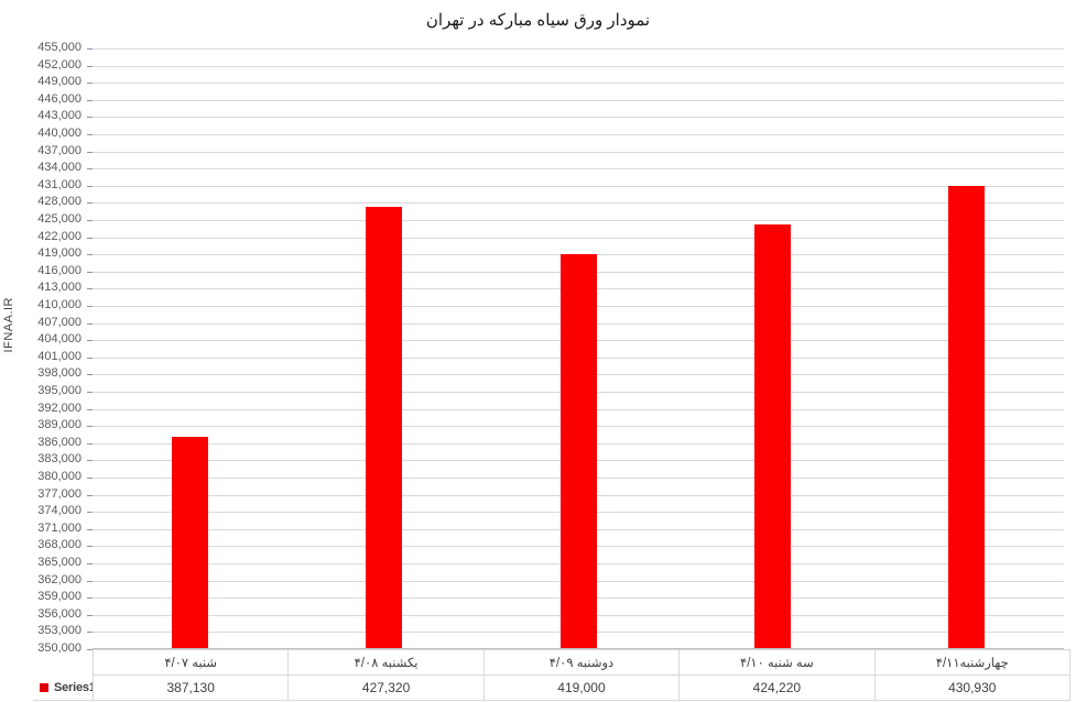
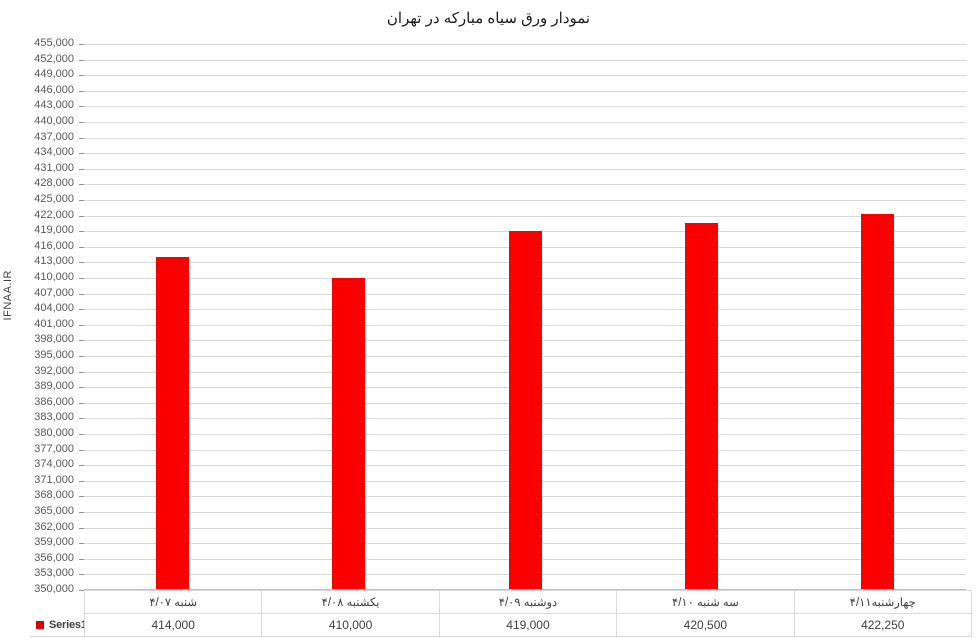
شنبه ۴/۰۷: 387,130 -> 414,000
یکشنبه ۴/۰۸: 427,320 -> 410,000
سه شنبه ۴/۱۰: 424,220 -> 420,500
چهارشنبه۴/۱۱: 430,930 -> 422,250
